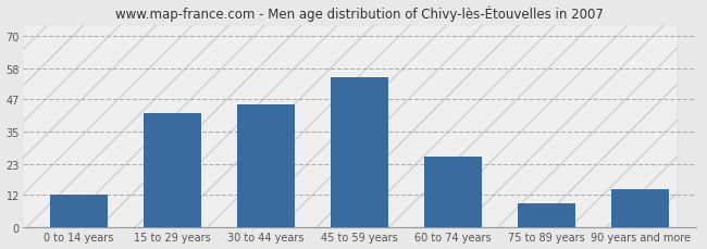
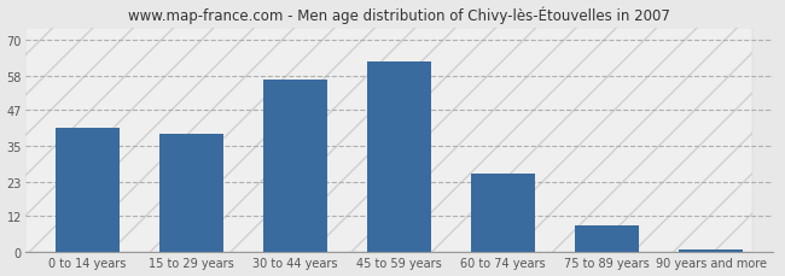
0 to 14 years: 12 -> 41
15 to 29 years: 42 -> 39
30 to 44 years: 45 -> 57
45 to 59 years: 55 -> 63
90 years and more: 14 -> 1
